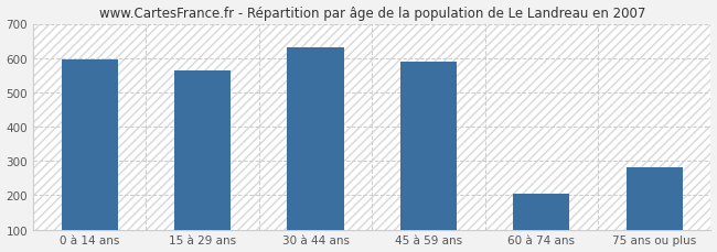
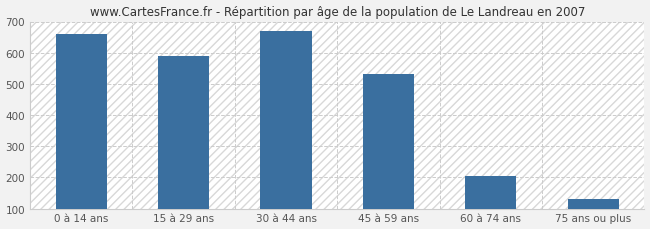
0 à 14 ans: 595 -> 660
15 à 29 ans: 565 -> 590
30 à 44 ans: 630 -> 668
45 à 59 ans: 590 -> 532
75 ans ou plus: 280 -> 130
